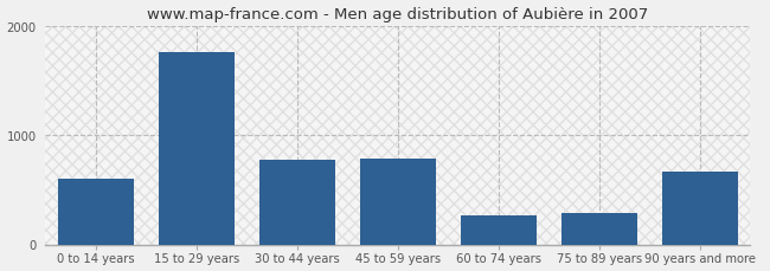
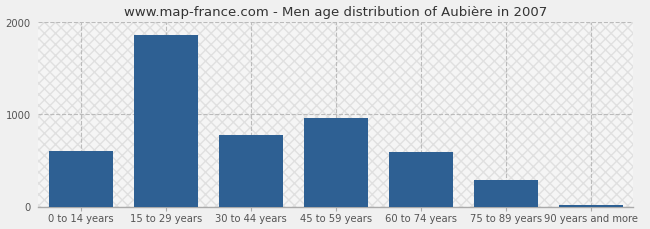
15 to 29 years: 1760 -> 1850
45 to 59 years: 780 -> 960
60 to 74 years: 260 -> 590
90 years and more: 660 -> 20
